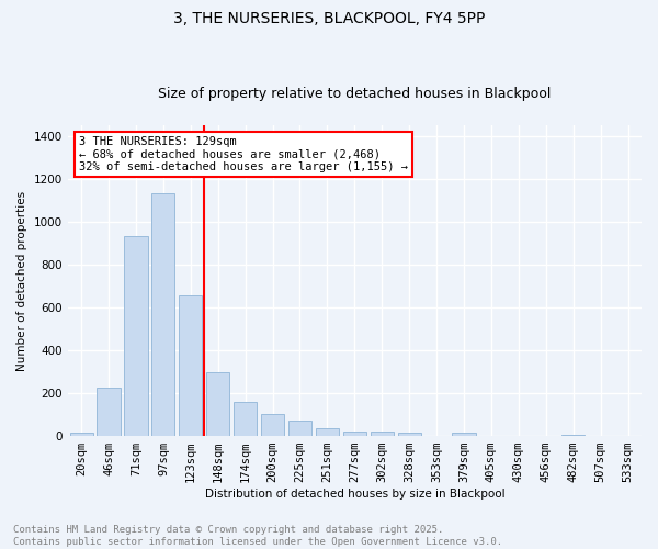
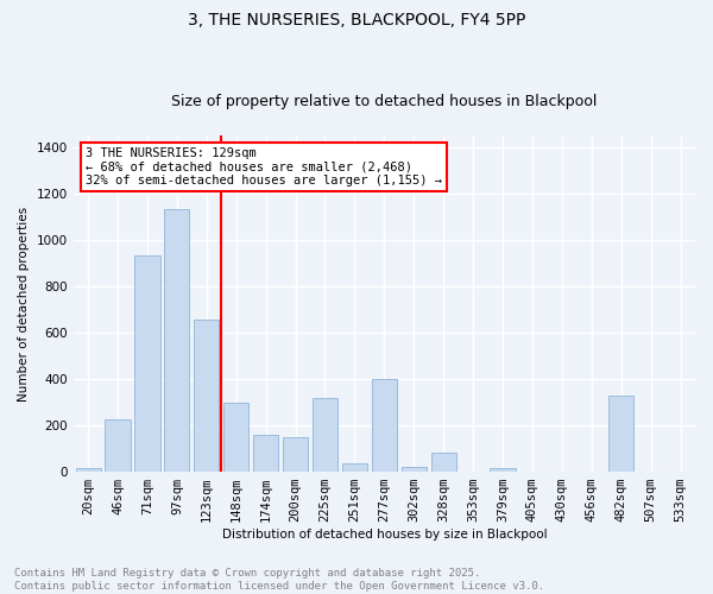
200sqm: 100 -> 150
225sqm: 70 -> 320
277sqm: 20 -> 400
328sqm: 20 -> 80
482sqm: 10 -> 330
